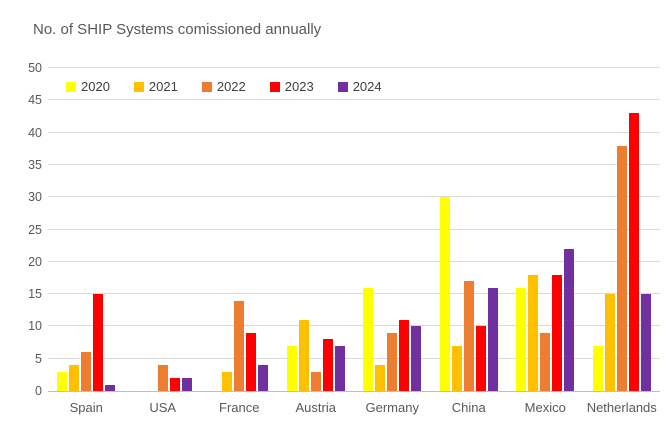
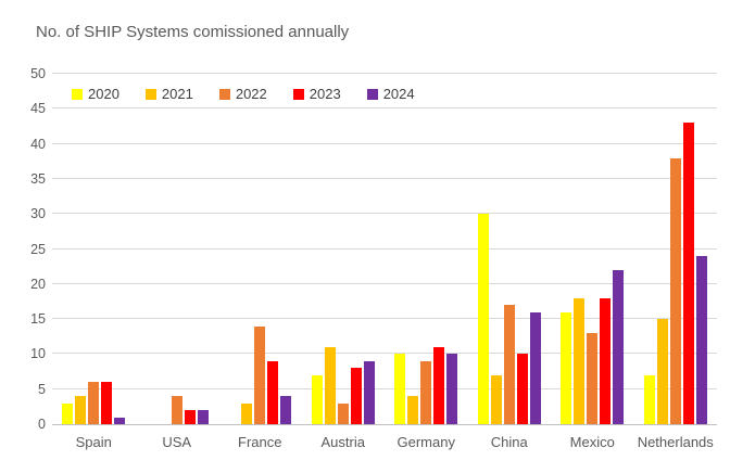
2023/Spain: 15 -> 6
2024/Austria: 7 -> 9
2020/Germany: 16 -> 10
2022/Mexico: 9 -> 13
2024/Netherlands: 15 -> 24
